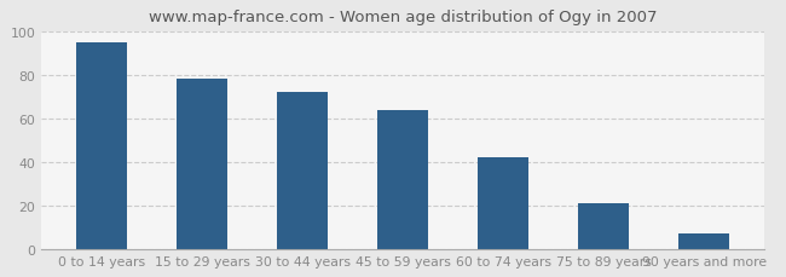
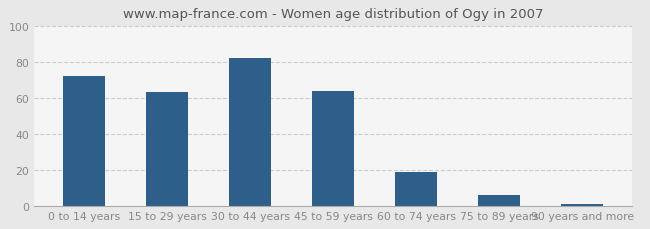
0 to 14 years: 95 -> 72
15 to 29 years: 78 -> 63
30 to 44 years: 72 -> 82
60 to 74 years: 42 -> 19
75 to 89 years: 21 -> 6
90 years and more: 7 -> 1
